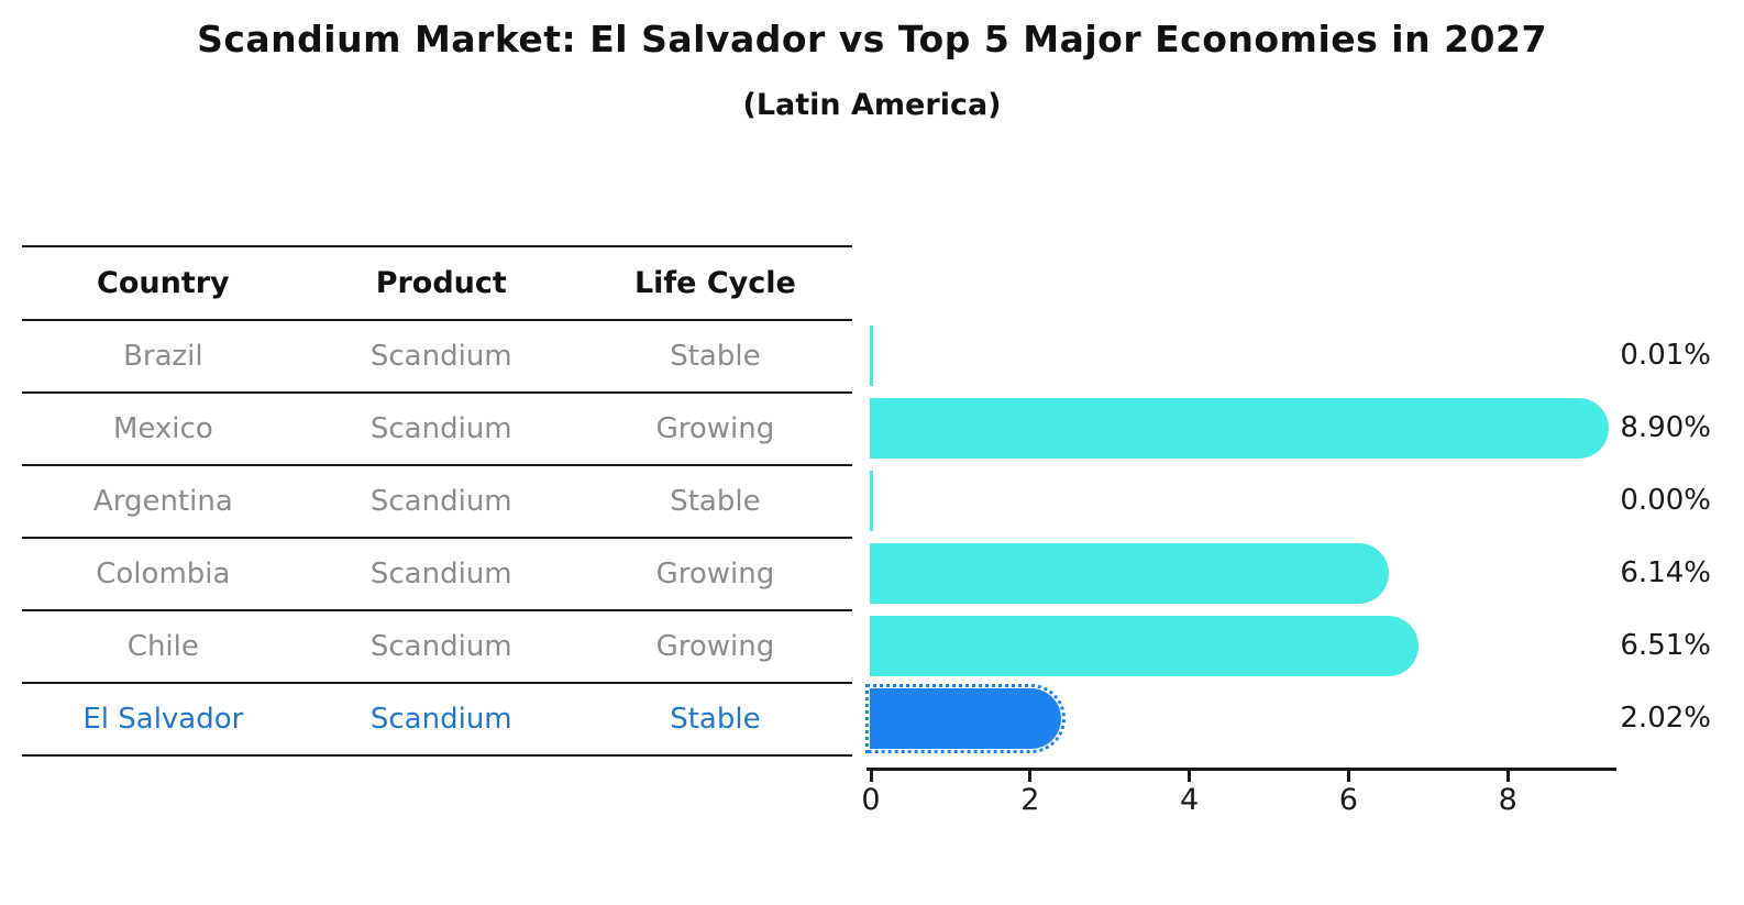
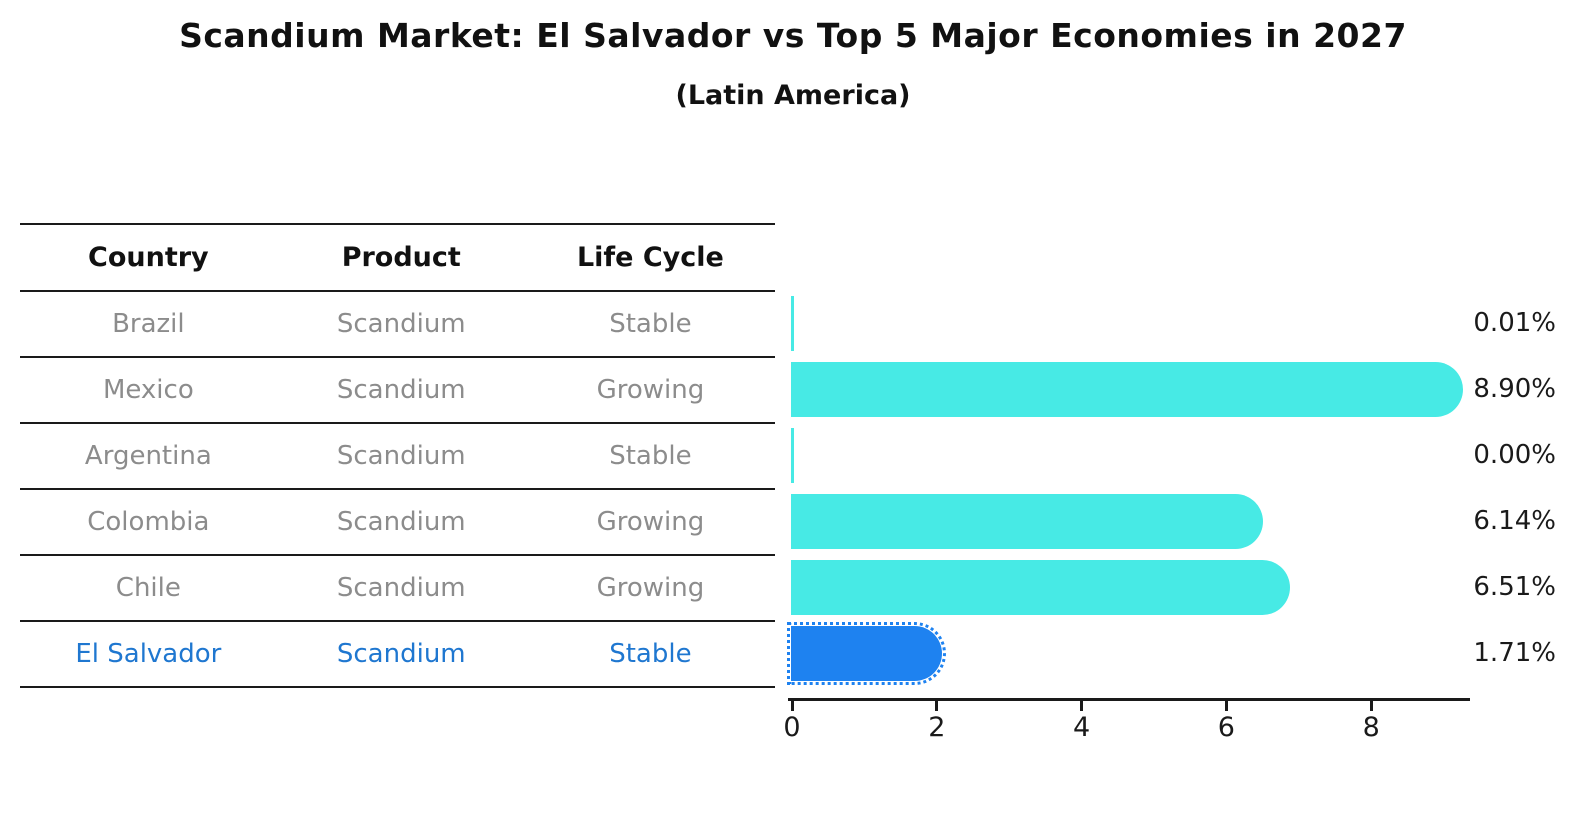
El Salvador: 2.02% -> 1.71%
